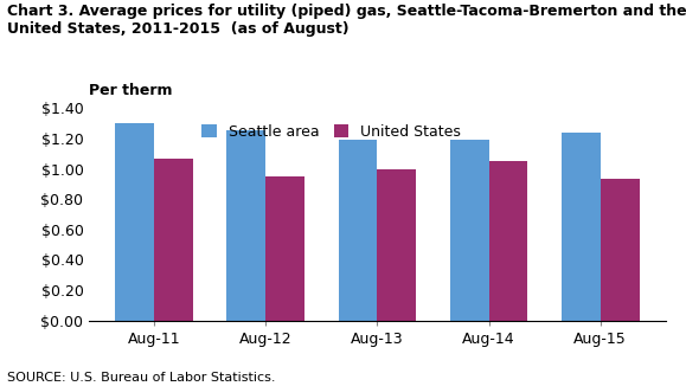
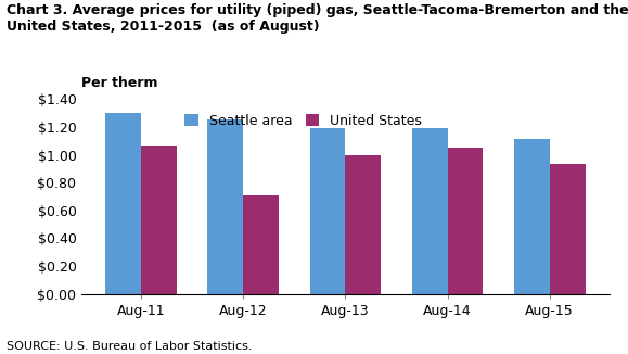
United States/Aug-12: $0.95 -> $0.71
Seattle area/Aug-15: $1.24 -> $1.11
